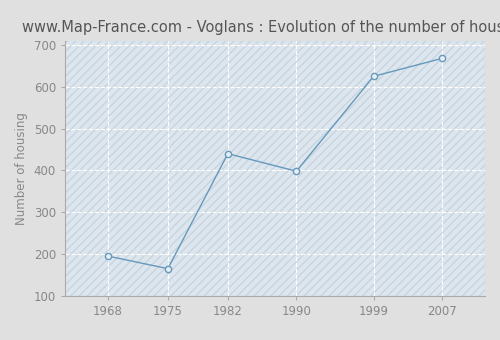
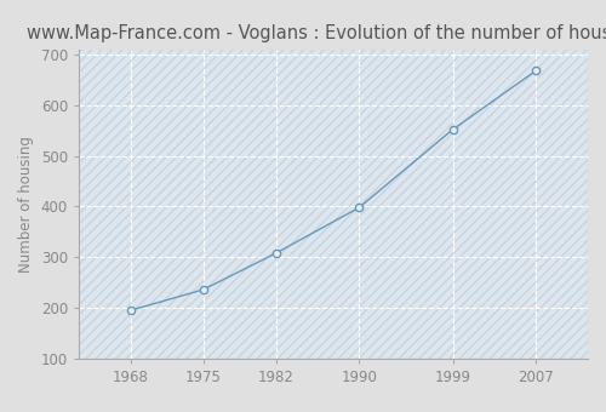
1975: 165 -> 236
1982: 440 -> 308
1999: 625 -> 552
